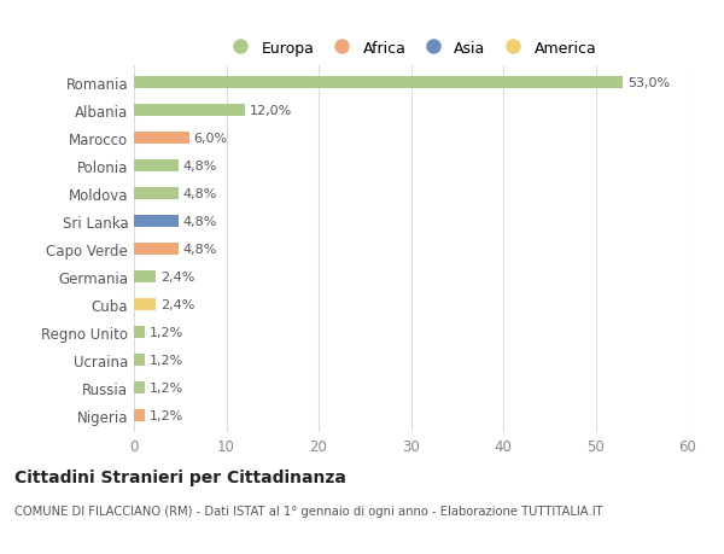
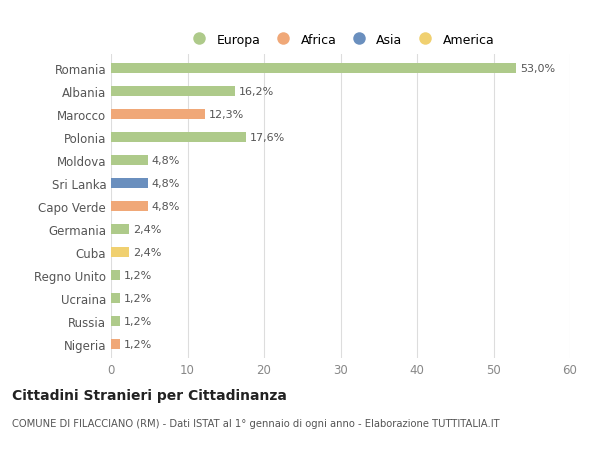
Albania: 12,0% -> 16,2%
Marocco: 6,0% -> 12,3%
Polonia: 4,8% -> 17,6%
